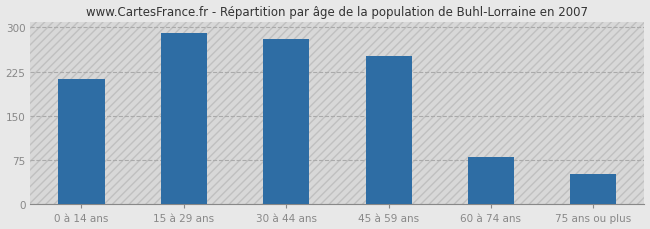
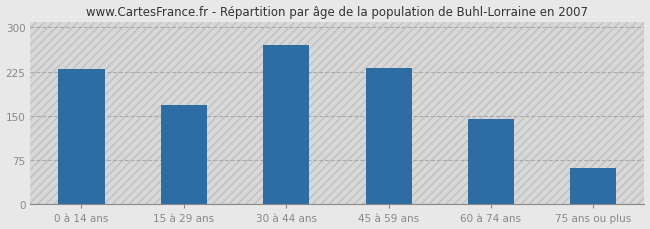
0 à 14 ans: 212 -> 230
15 à 29 ans: 290 -> 168
30 à 44 ans: 280 -> 270
45 à 59 ans: 252 -> 232
60 à 74 ans: 80 -> 145
75 ans ou plus: 52 -> 62
